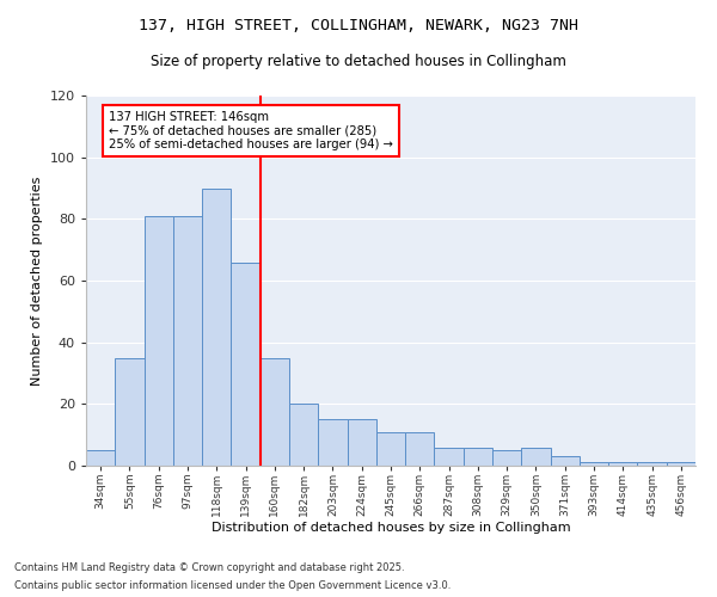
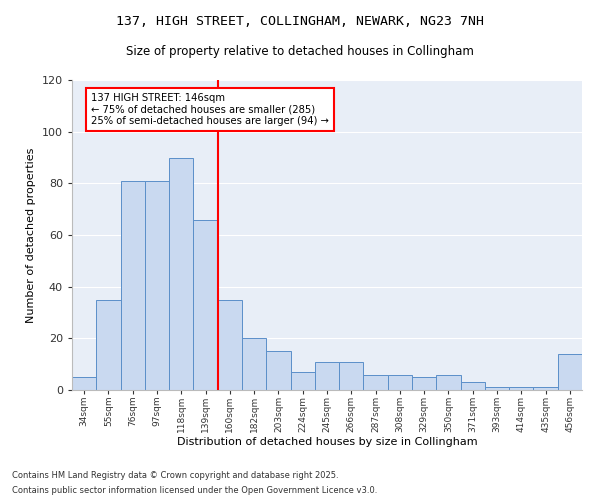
224sqm: 15 -> 7
456sqm: 1 -> 14
